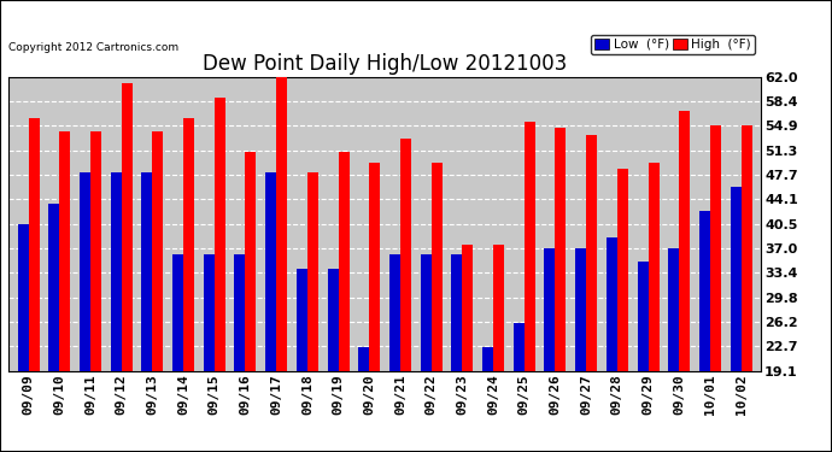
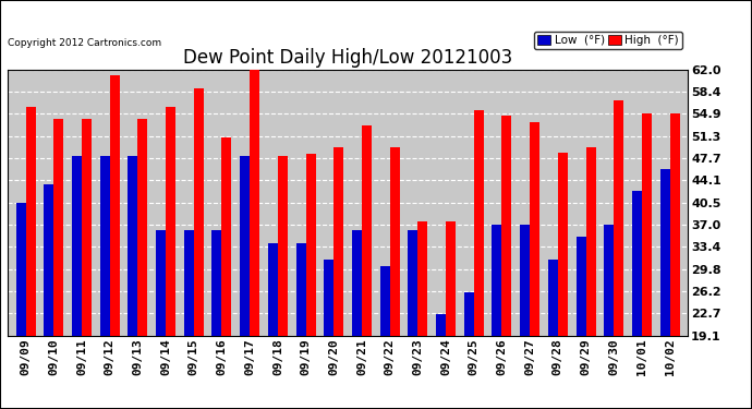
High (°F)/09/19: 51.0 -> 48.4
Low (°F)/09/20: 22.5 -> 31.4
Low (°F)/09/22: 36.0 -> 30.2
Low (°F)/09/28: 38.5 -> 31.4
